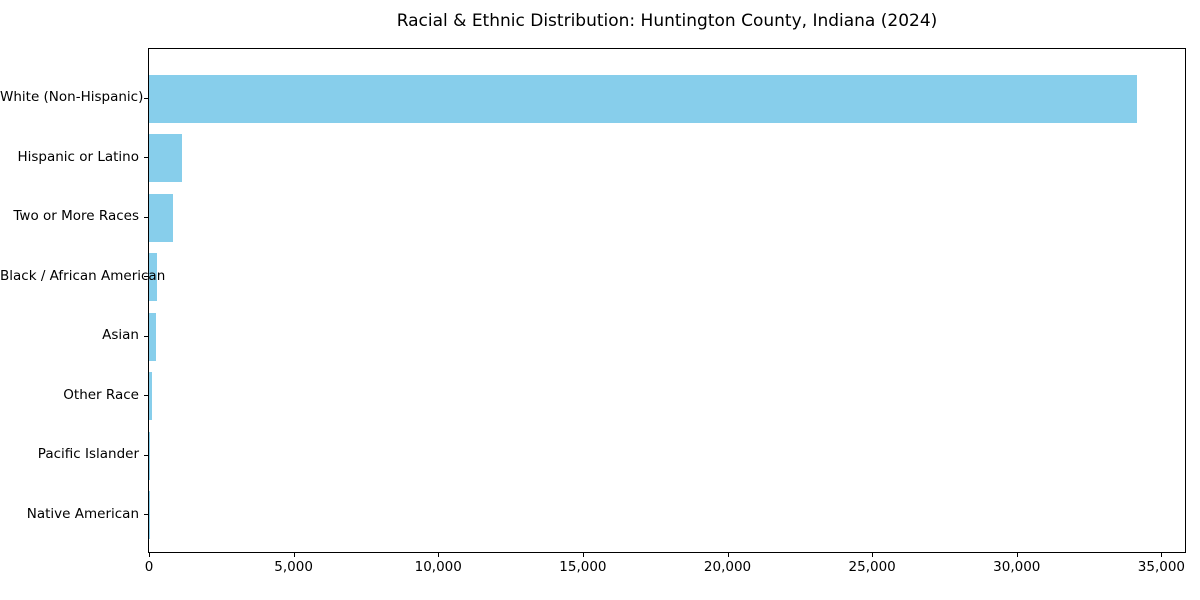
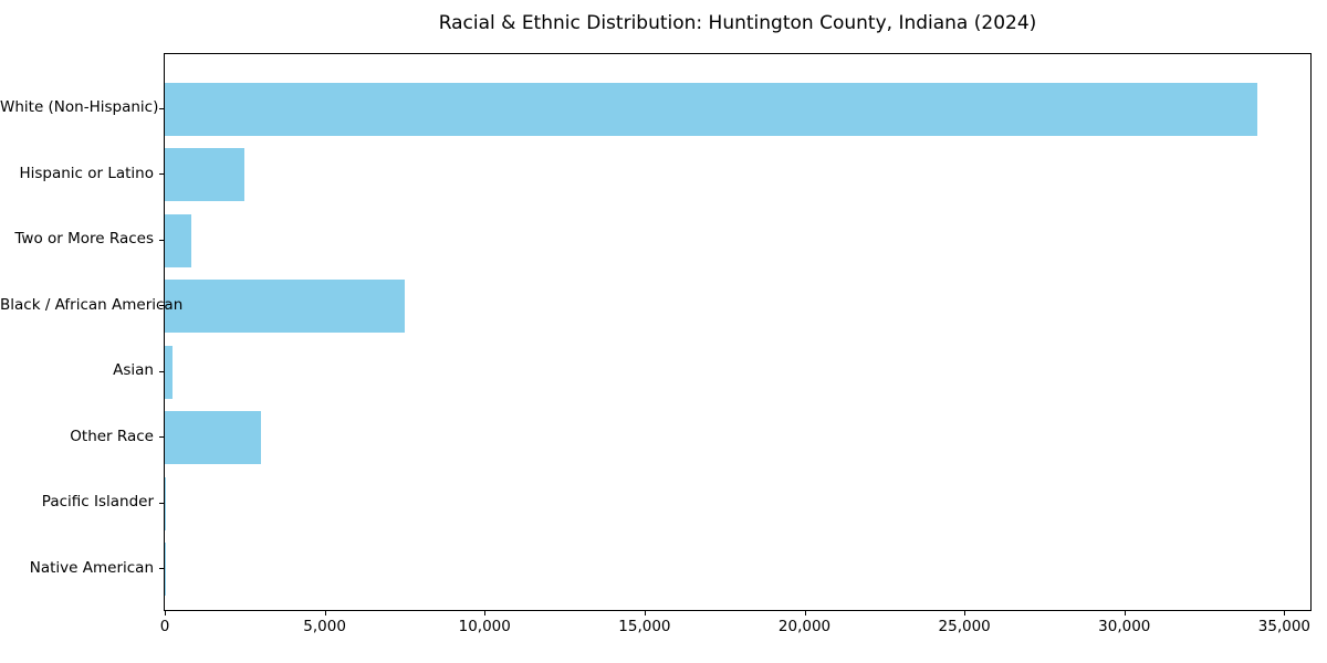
Hispanic or Latino: 1100 -> 2500
Black / African American: 300 -> 7500
Other Race: 100 -> 3000
